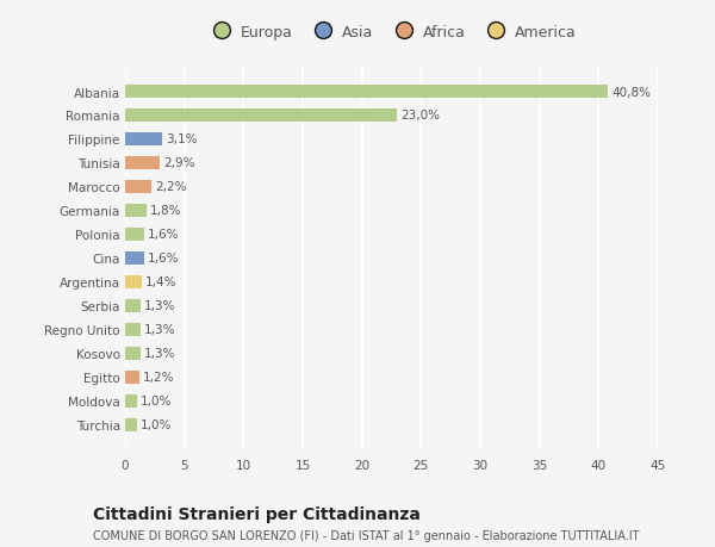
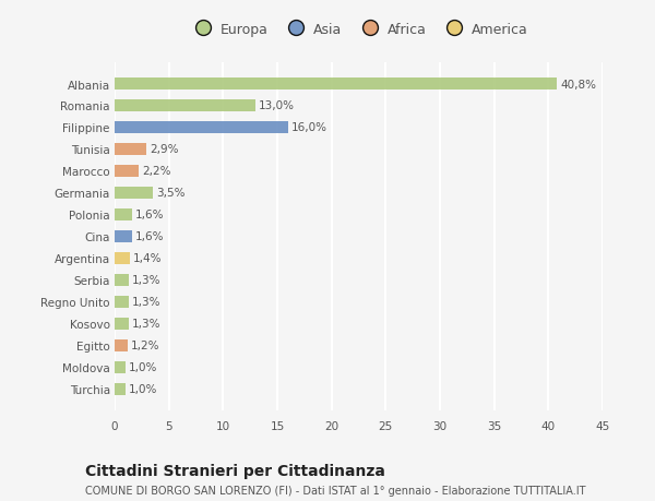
Romania: 23,0% -> 13,0%
Filippine: 3,1% -> 16,0%
Germania: 1,8% -> 3,5%
